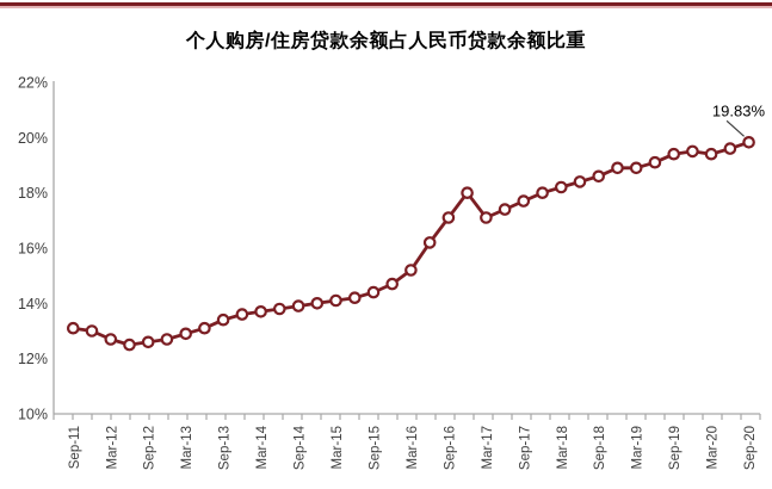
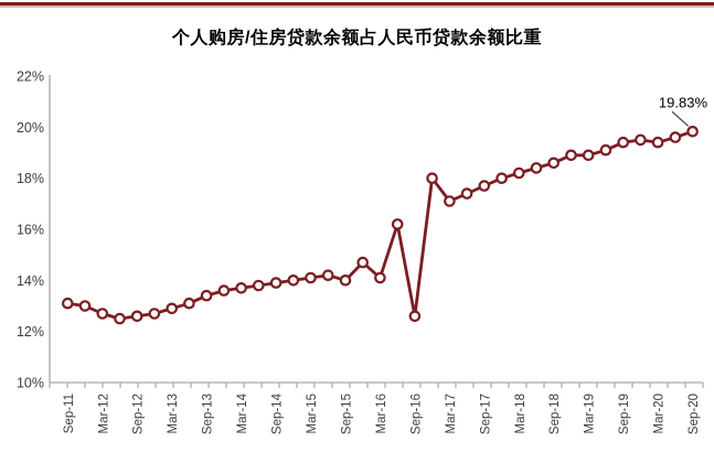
Sep-15: 14.4% -> 14.0%
Mar-16: 15.2% -> 14.1%
Sep-16: 17.1% -> 12.6%
